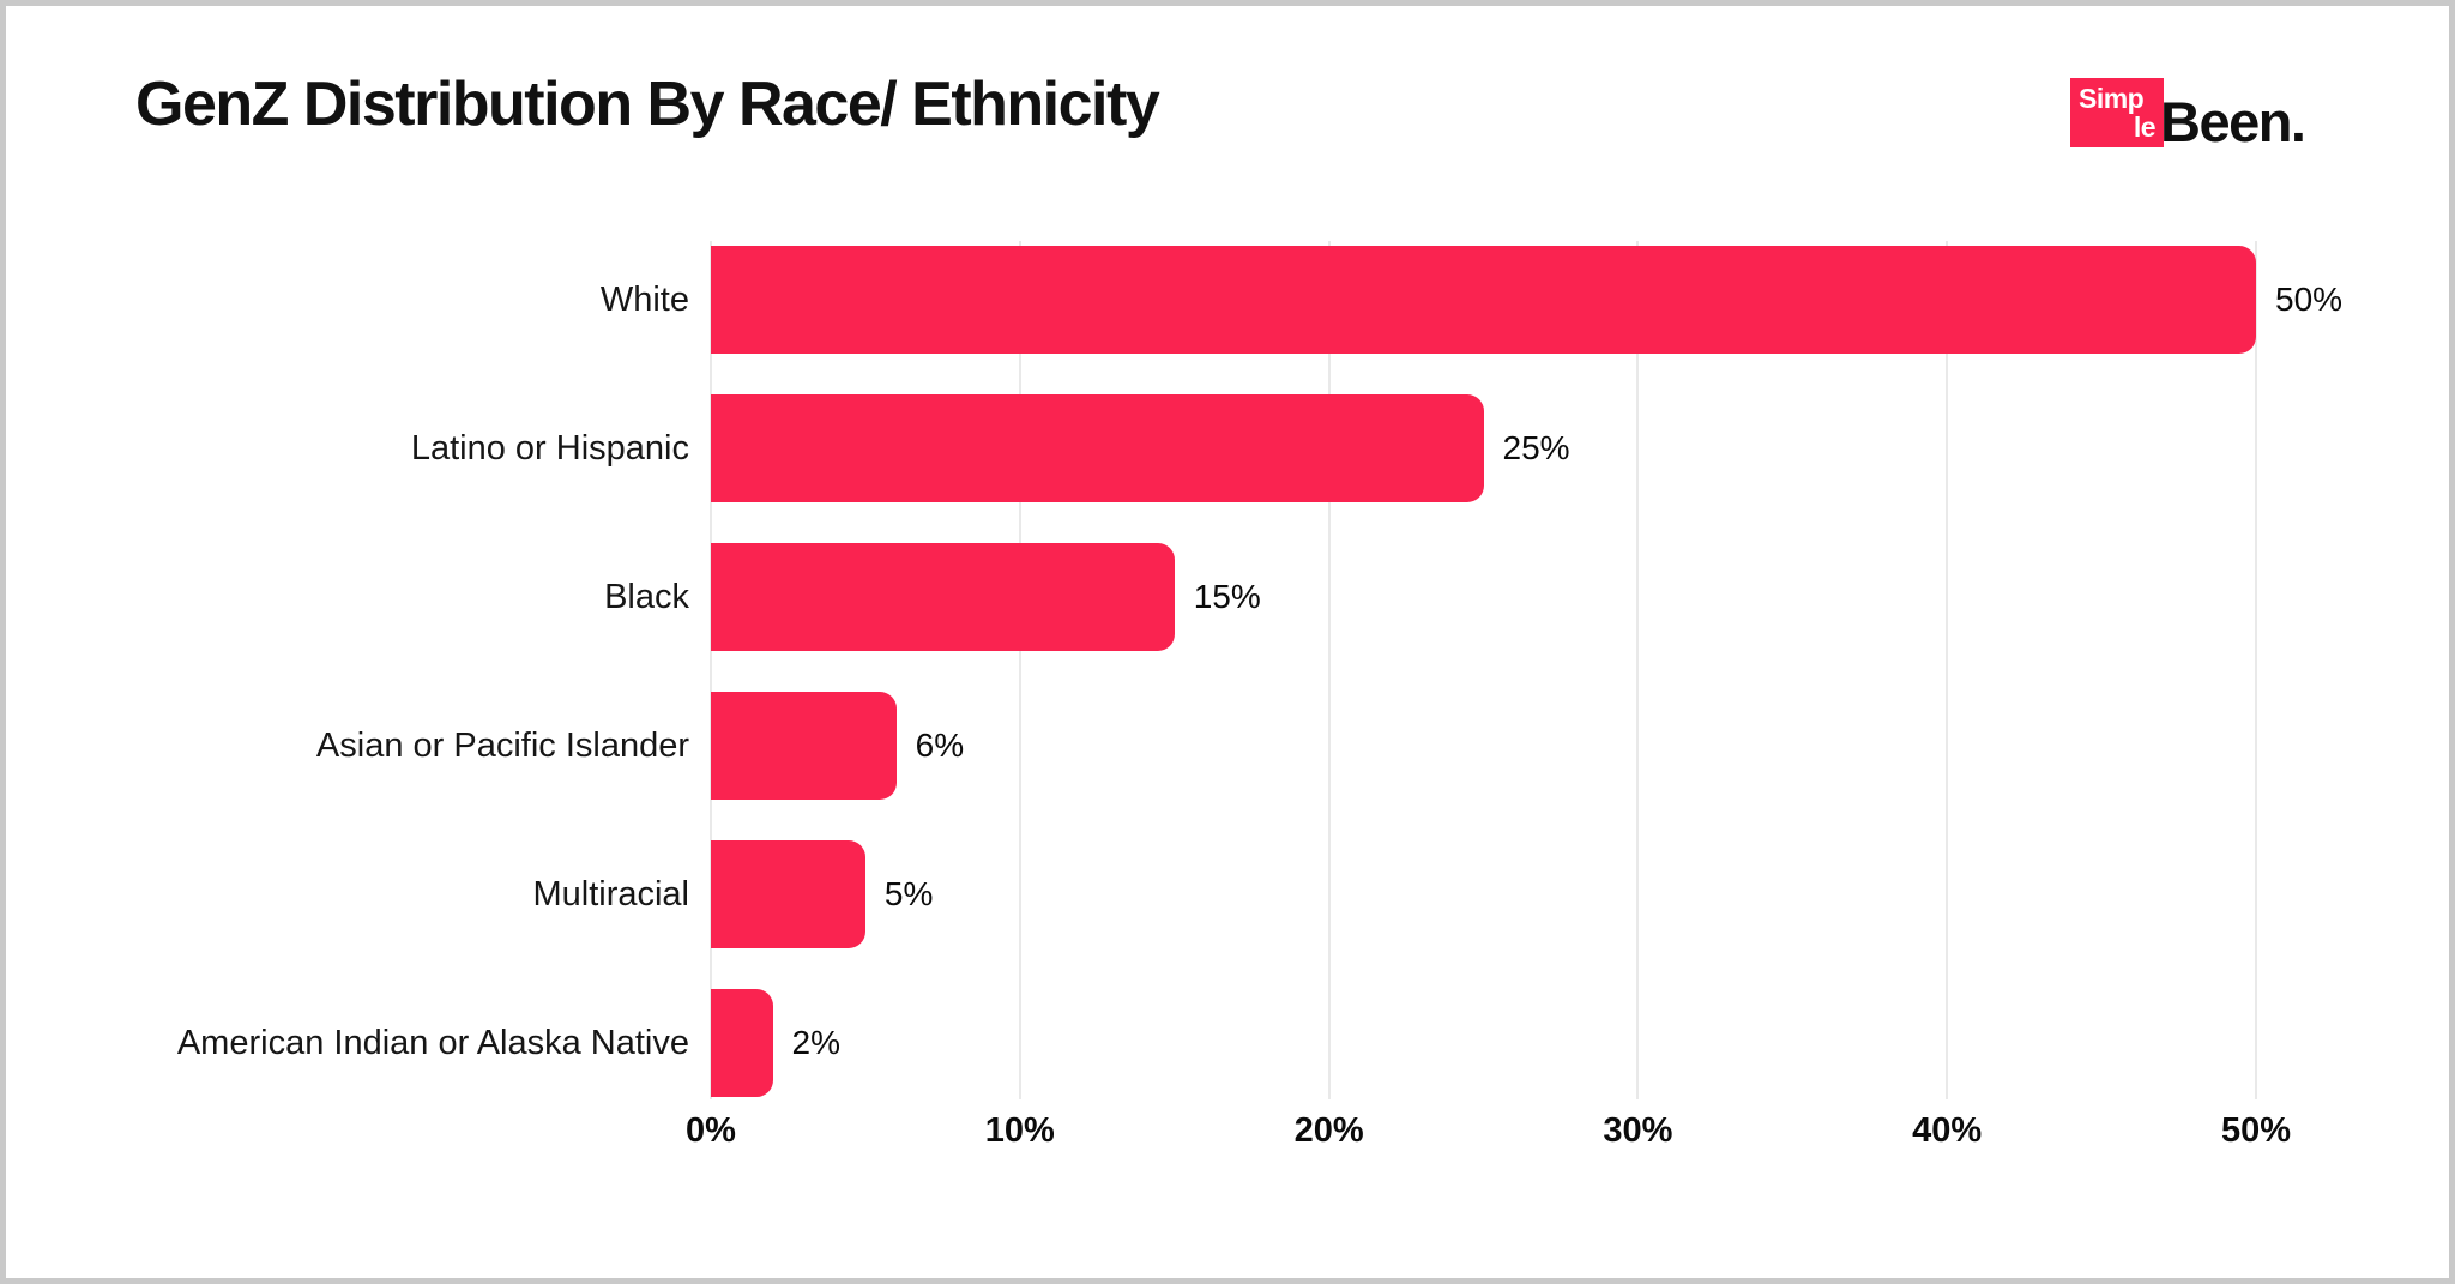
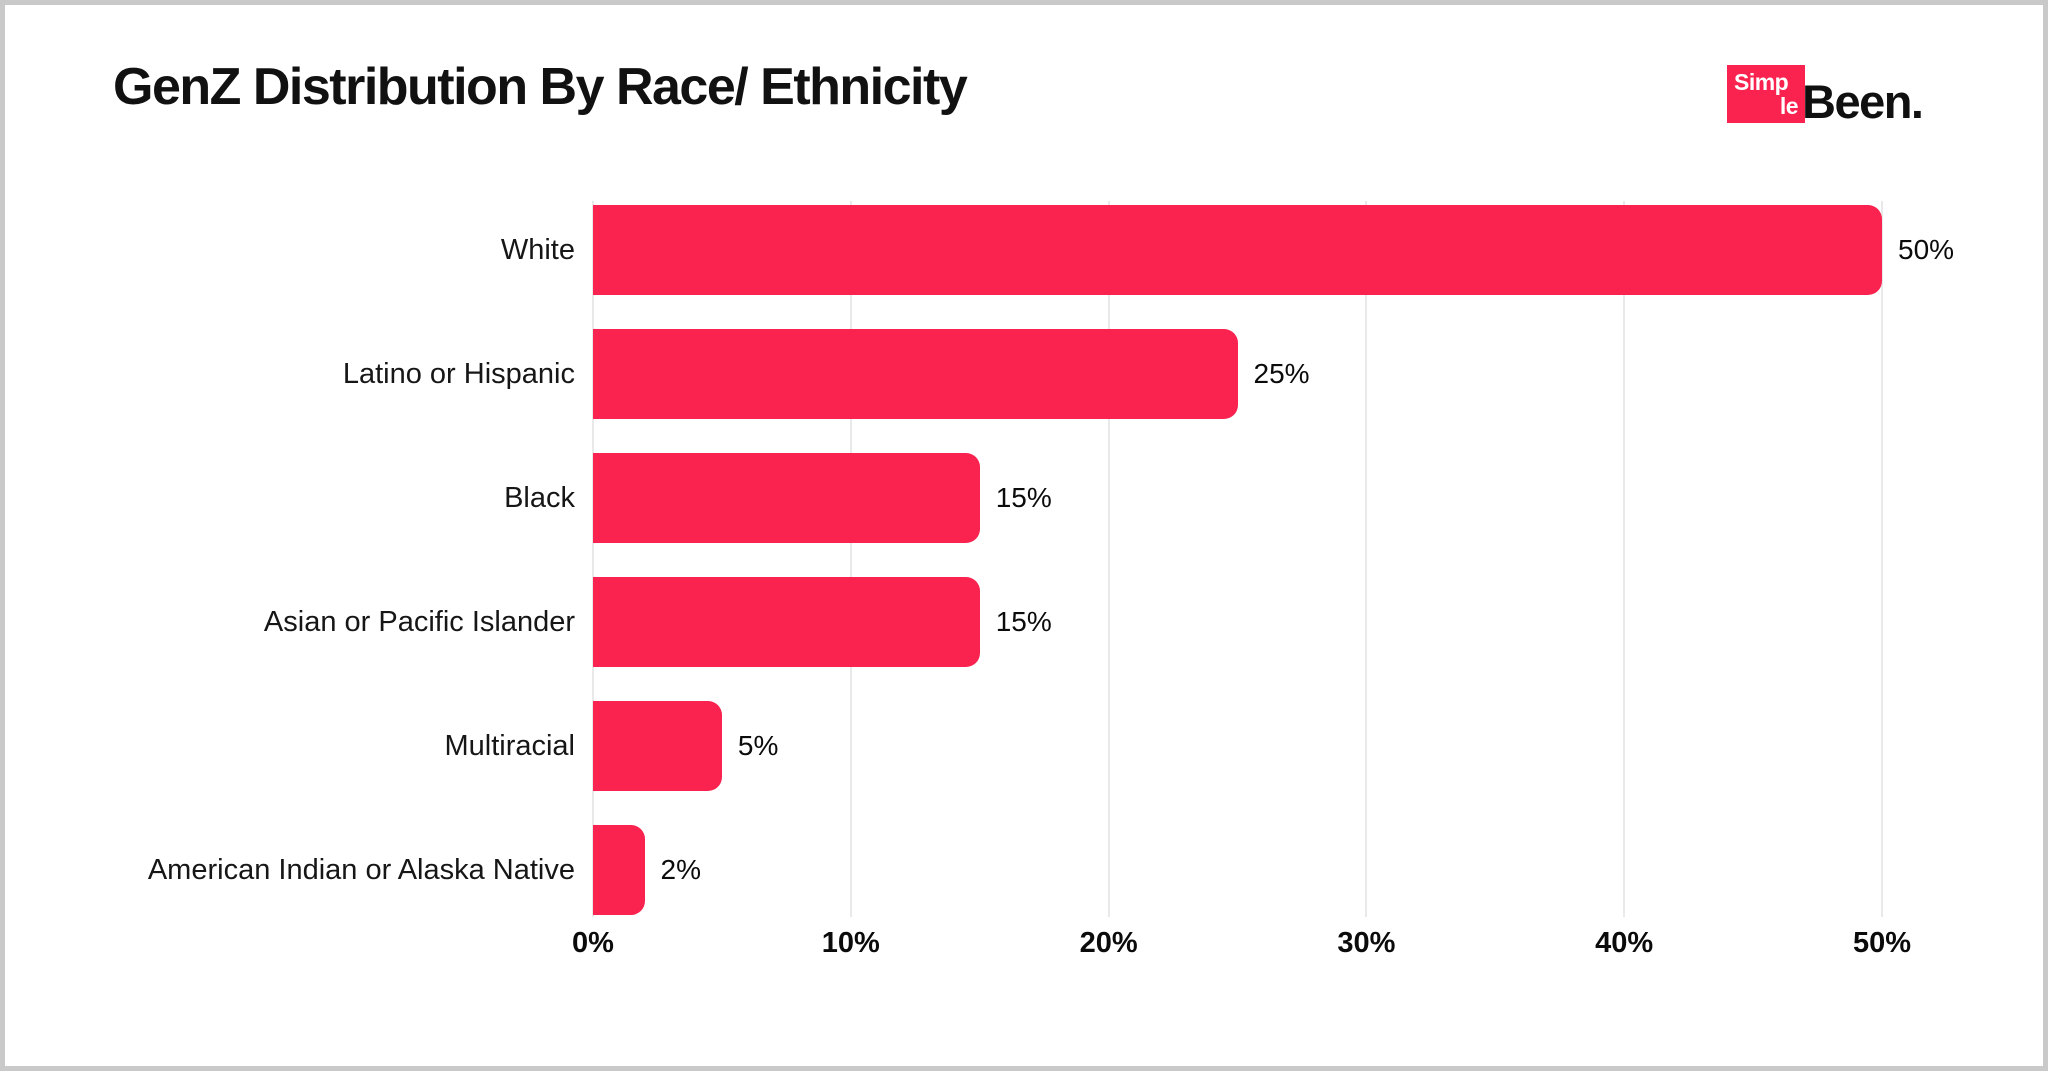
Asian or Pacific Islander: 6% -> 15%
